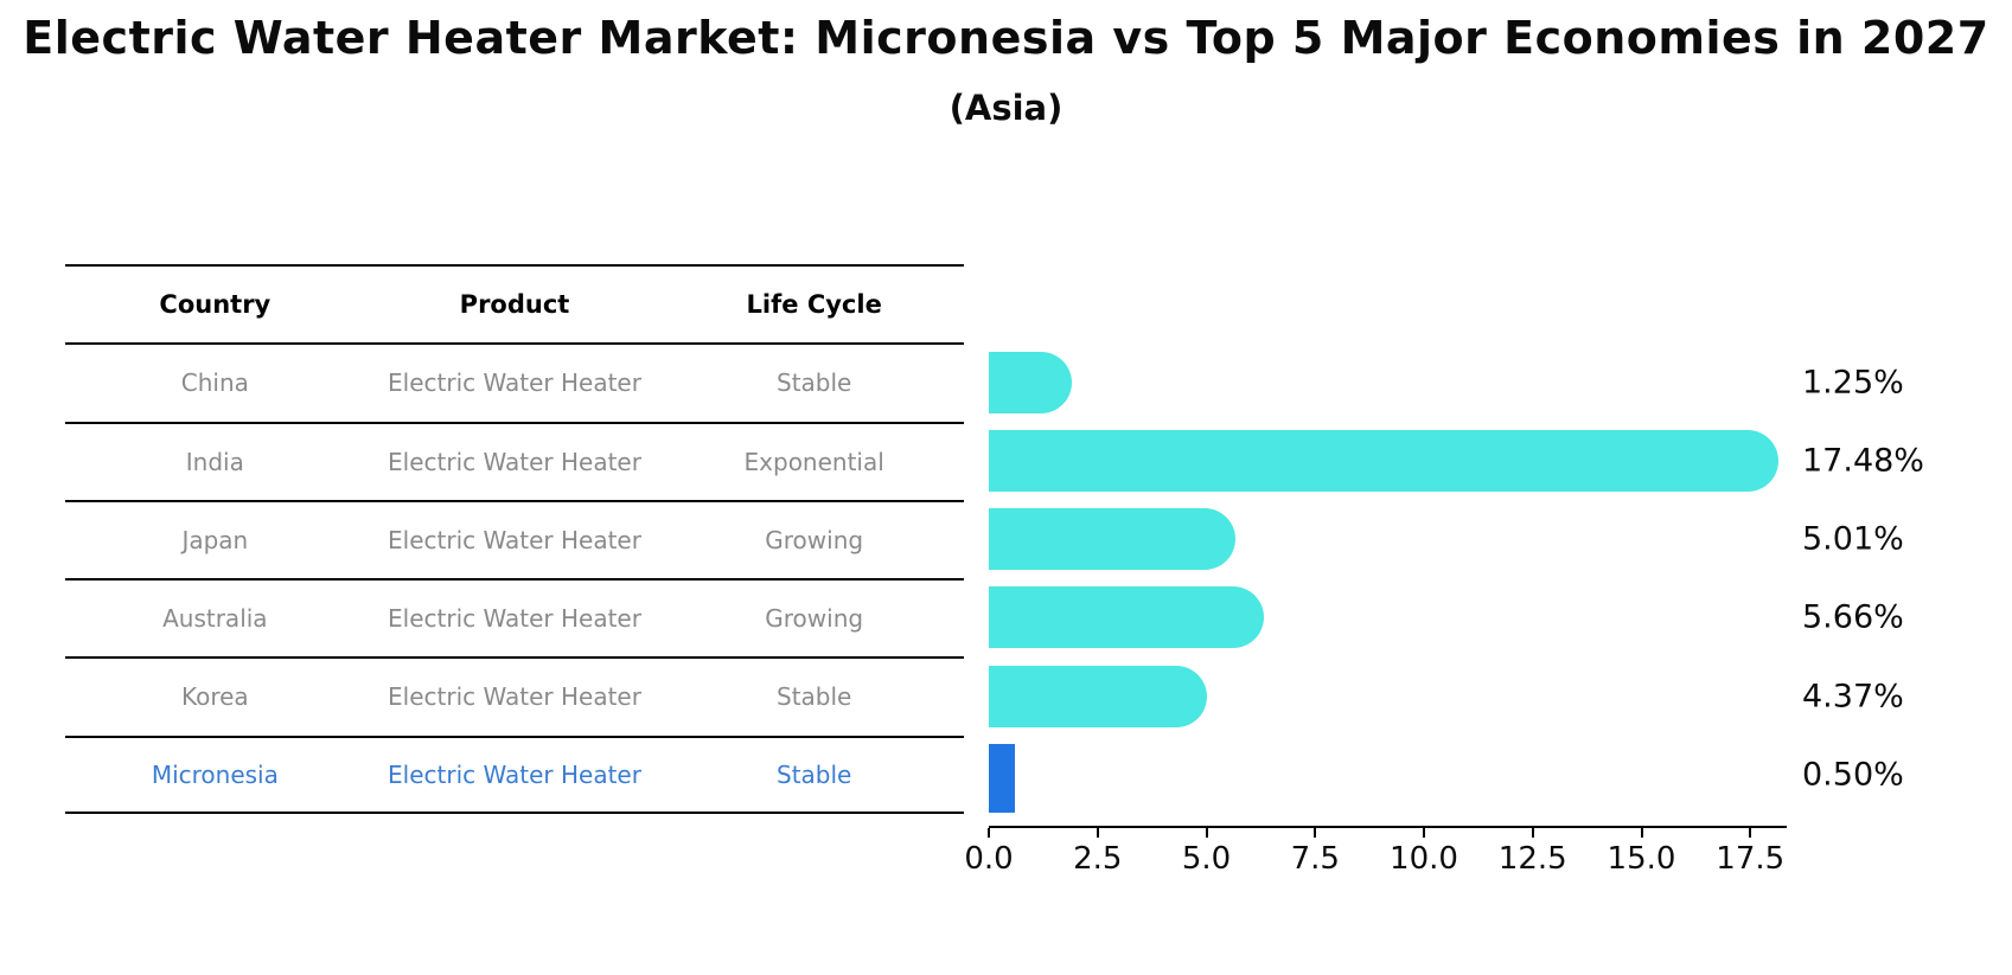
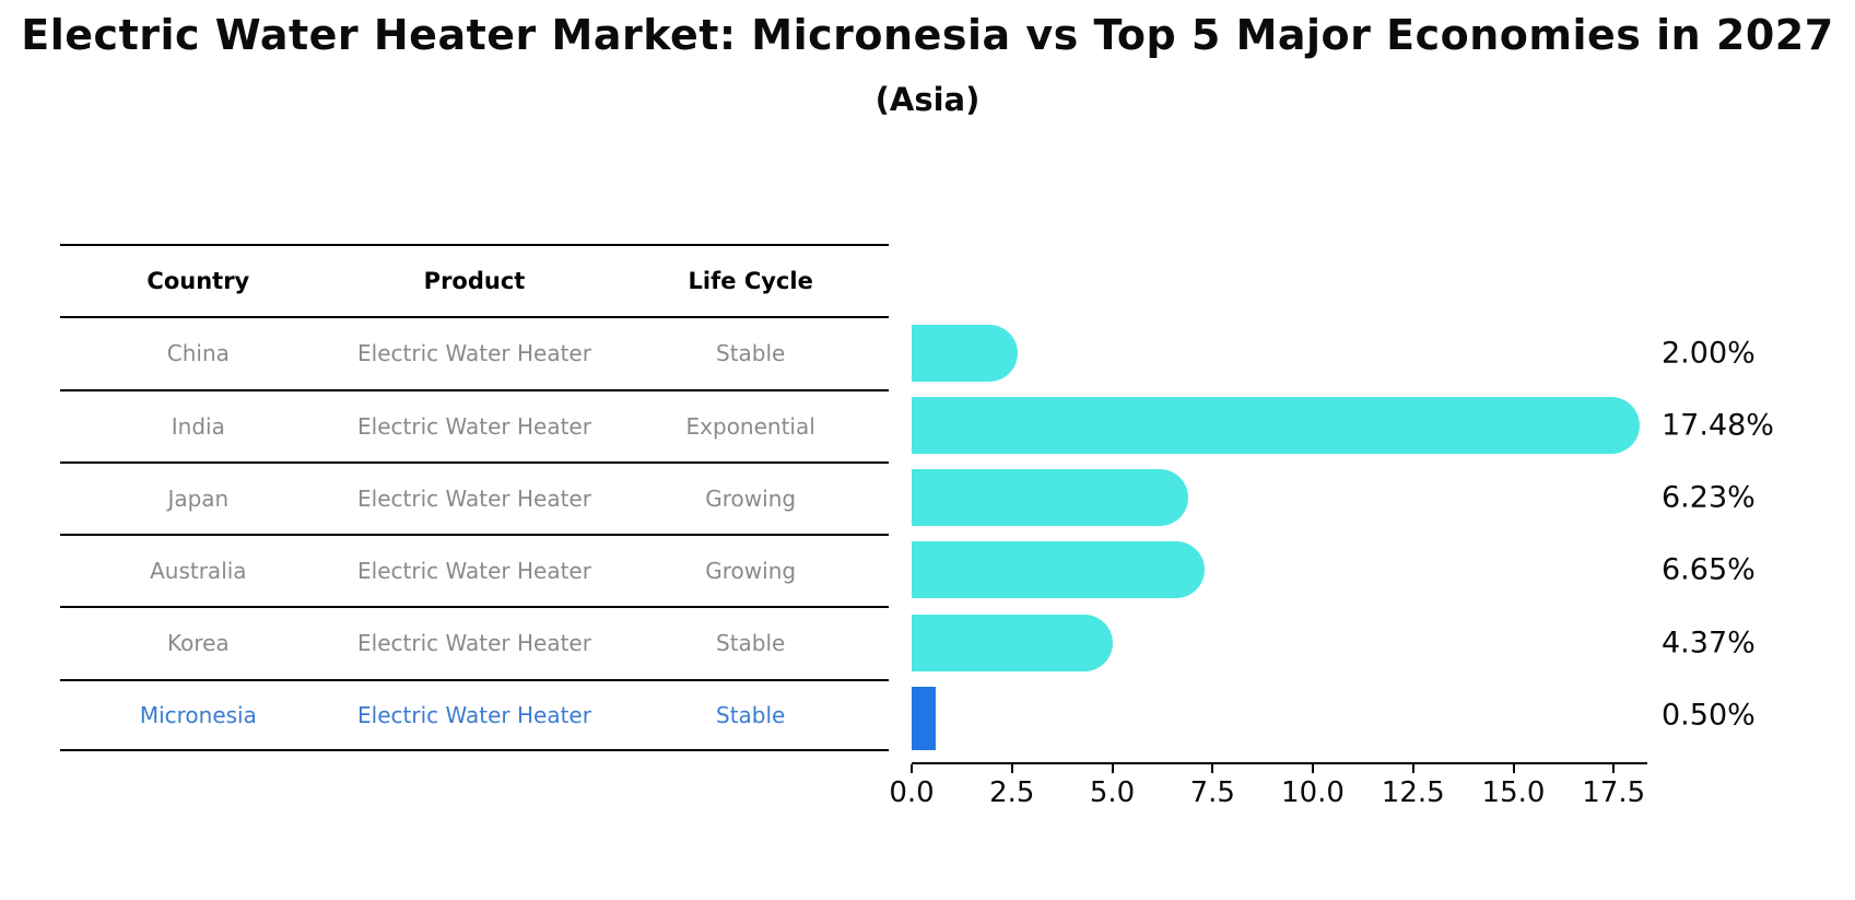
China: 1.25% -> 2.00%
Japan: 5.01% -> 6.23%
Australia: 5.66% -> 6.65%
